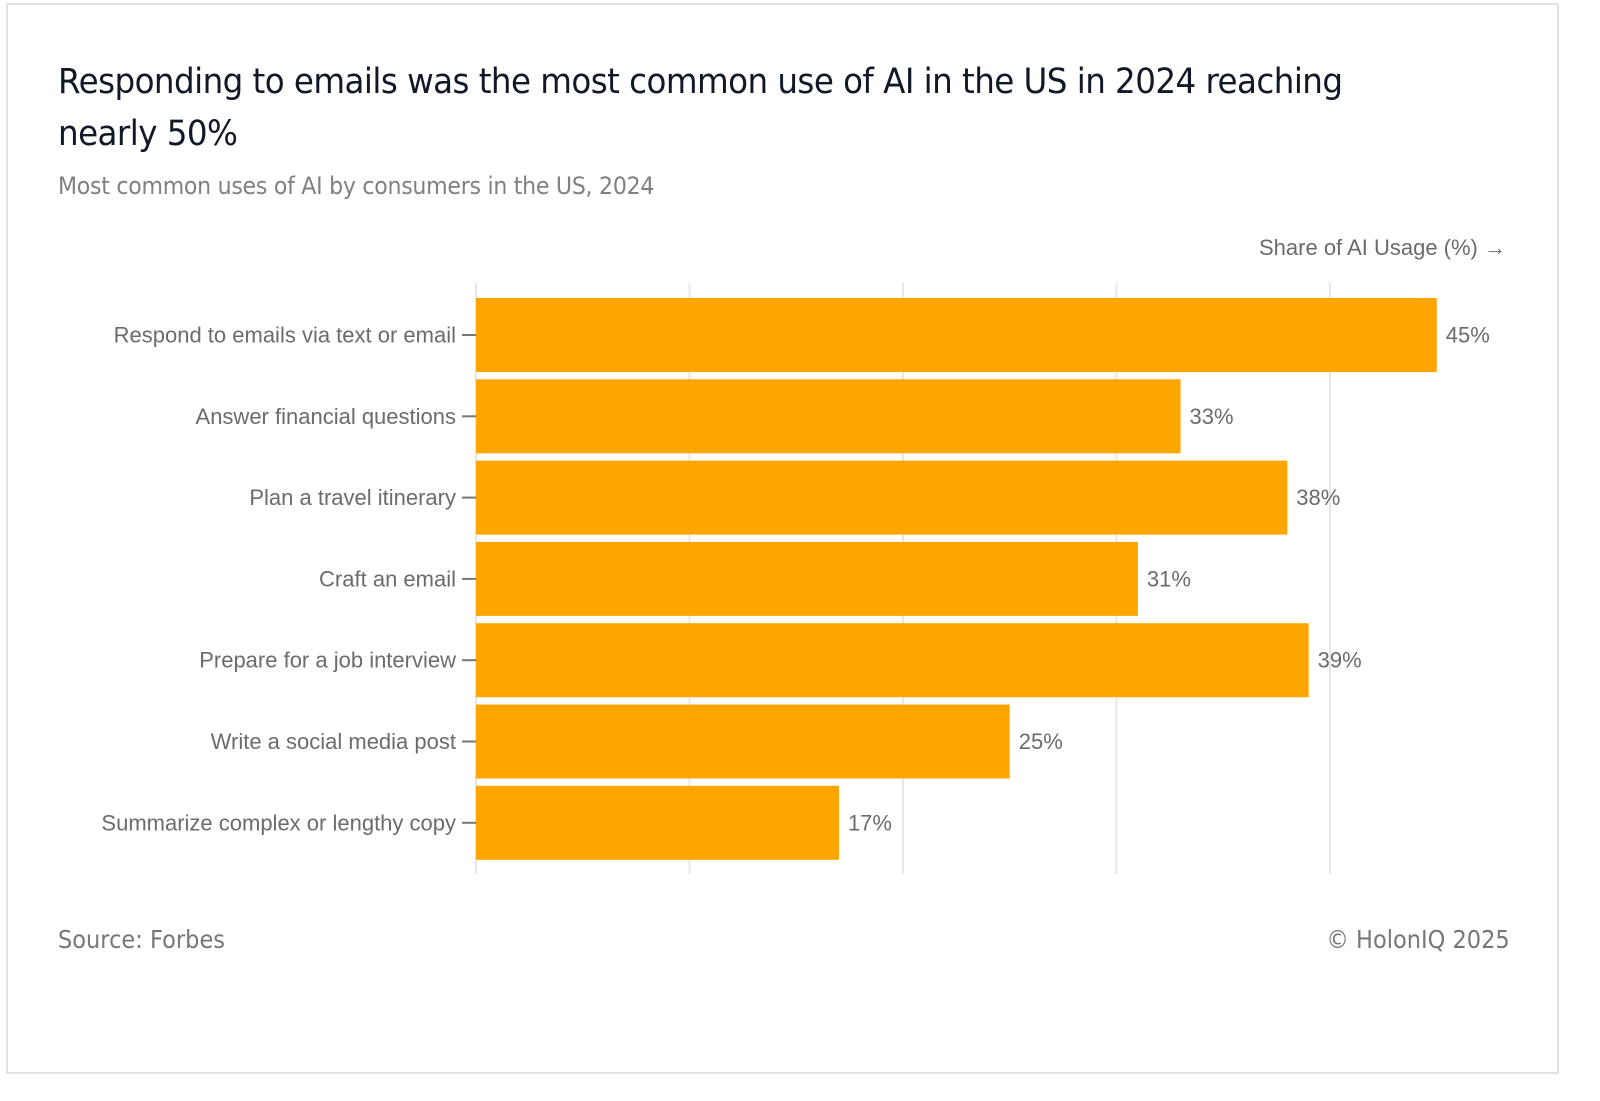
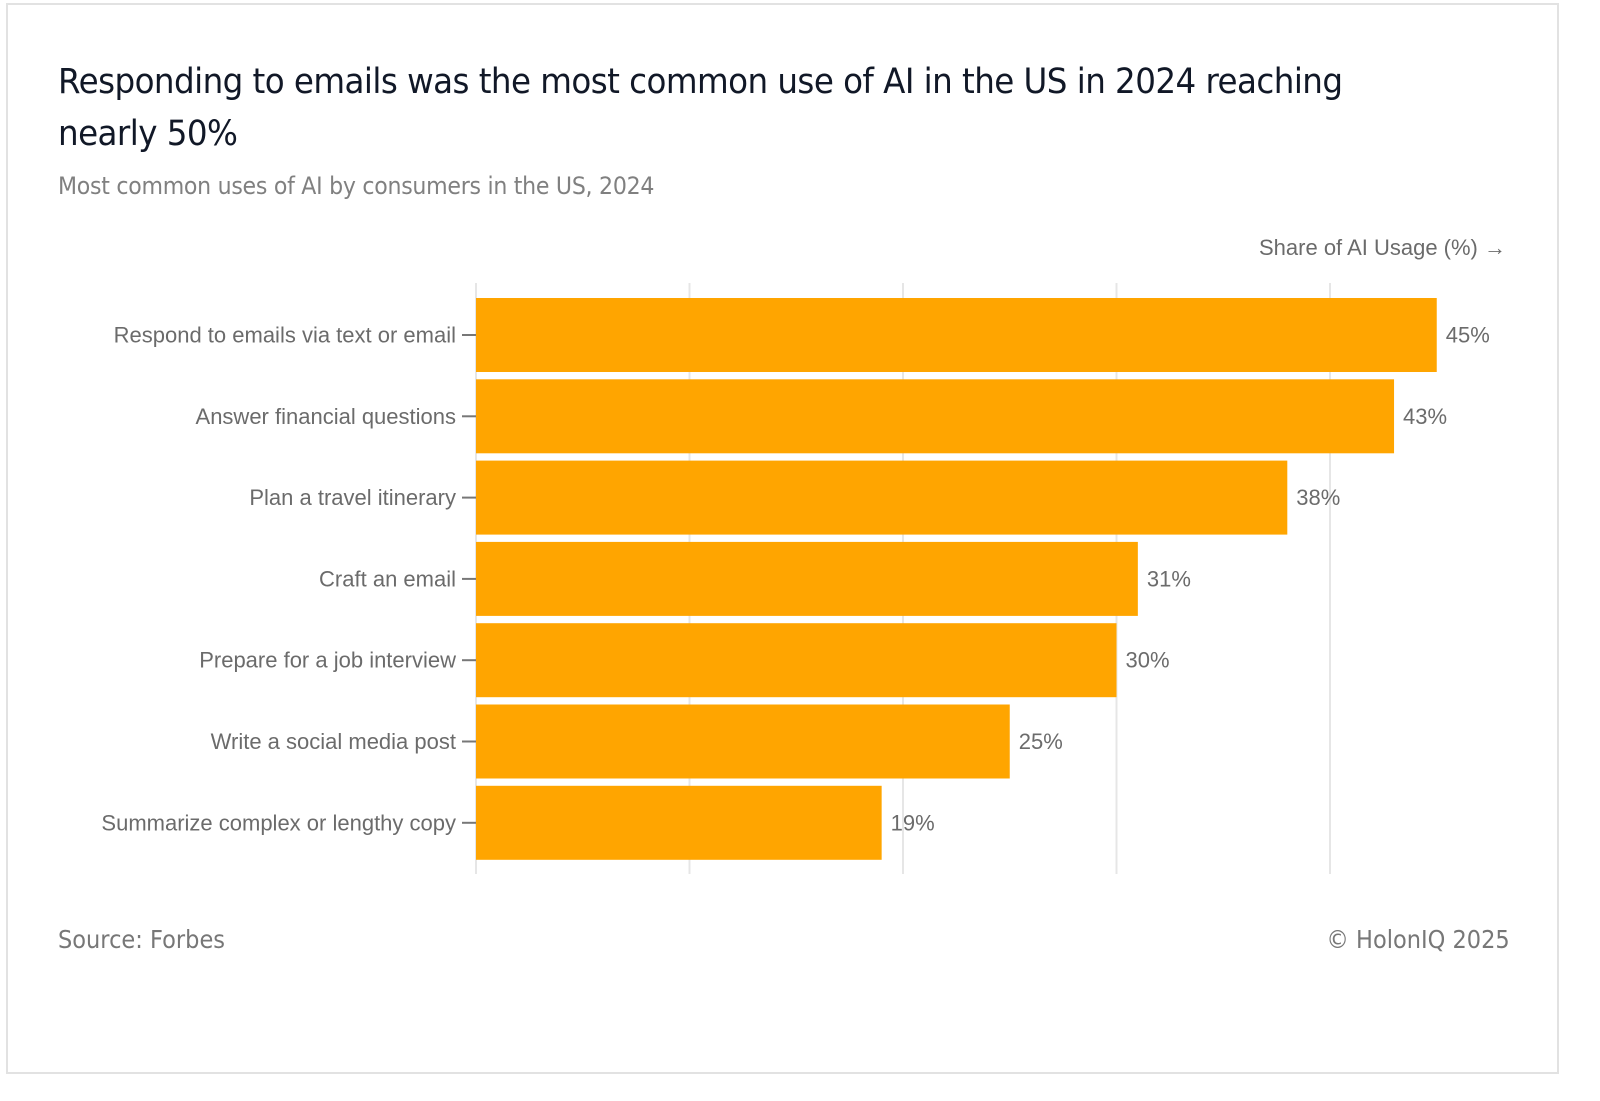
Answer financial questions: 33% -> 43%
Prepare for a job interview: 39% -> 30%
Summarize complex or lengthy copy: 17% -> 19%
